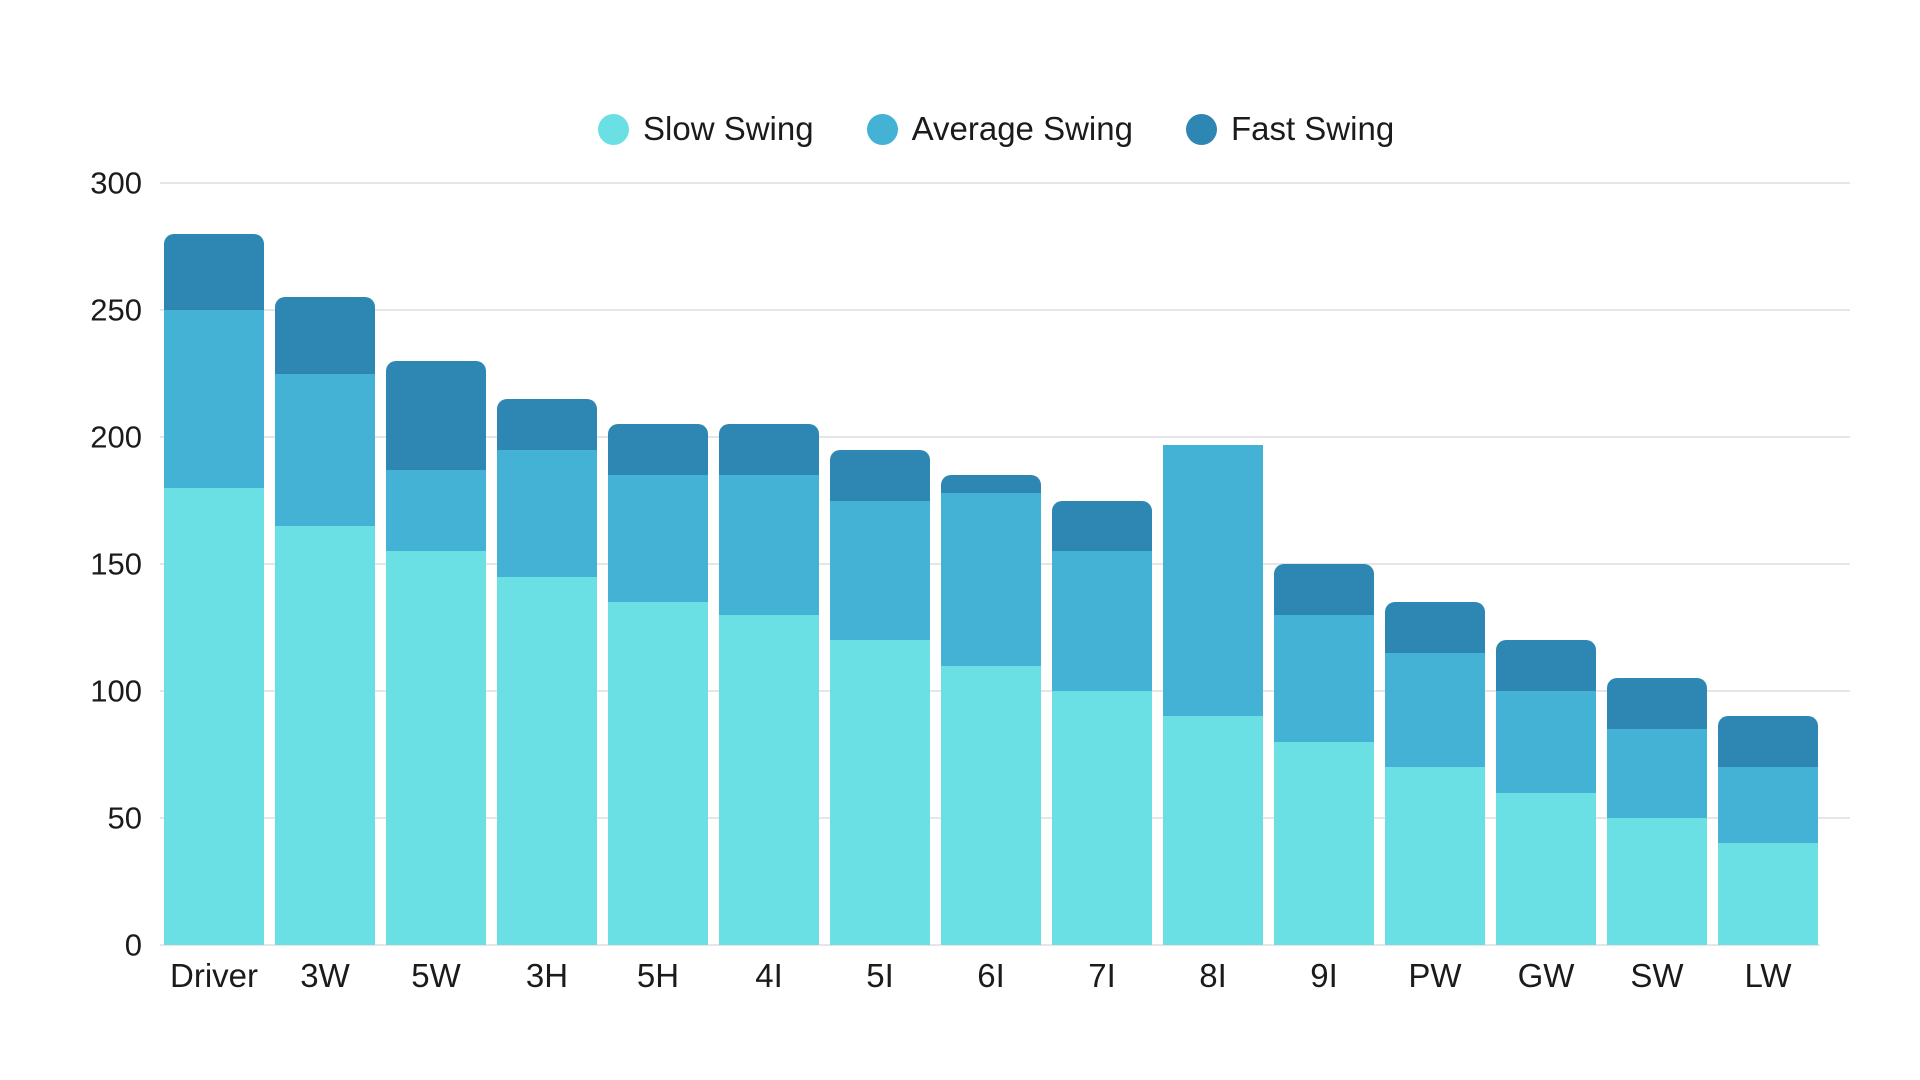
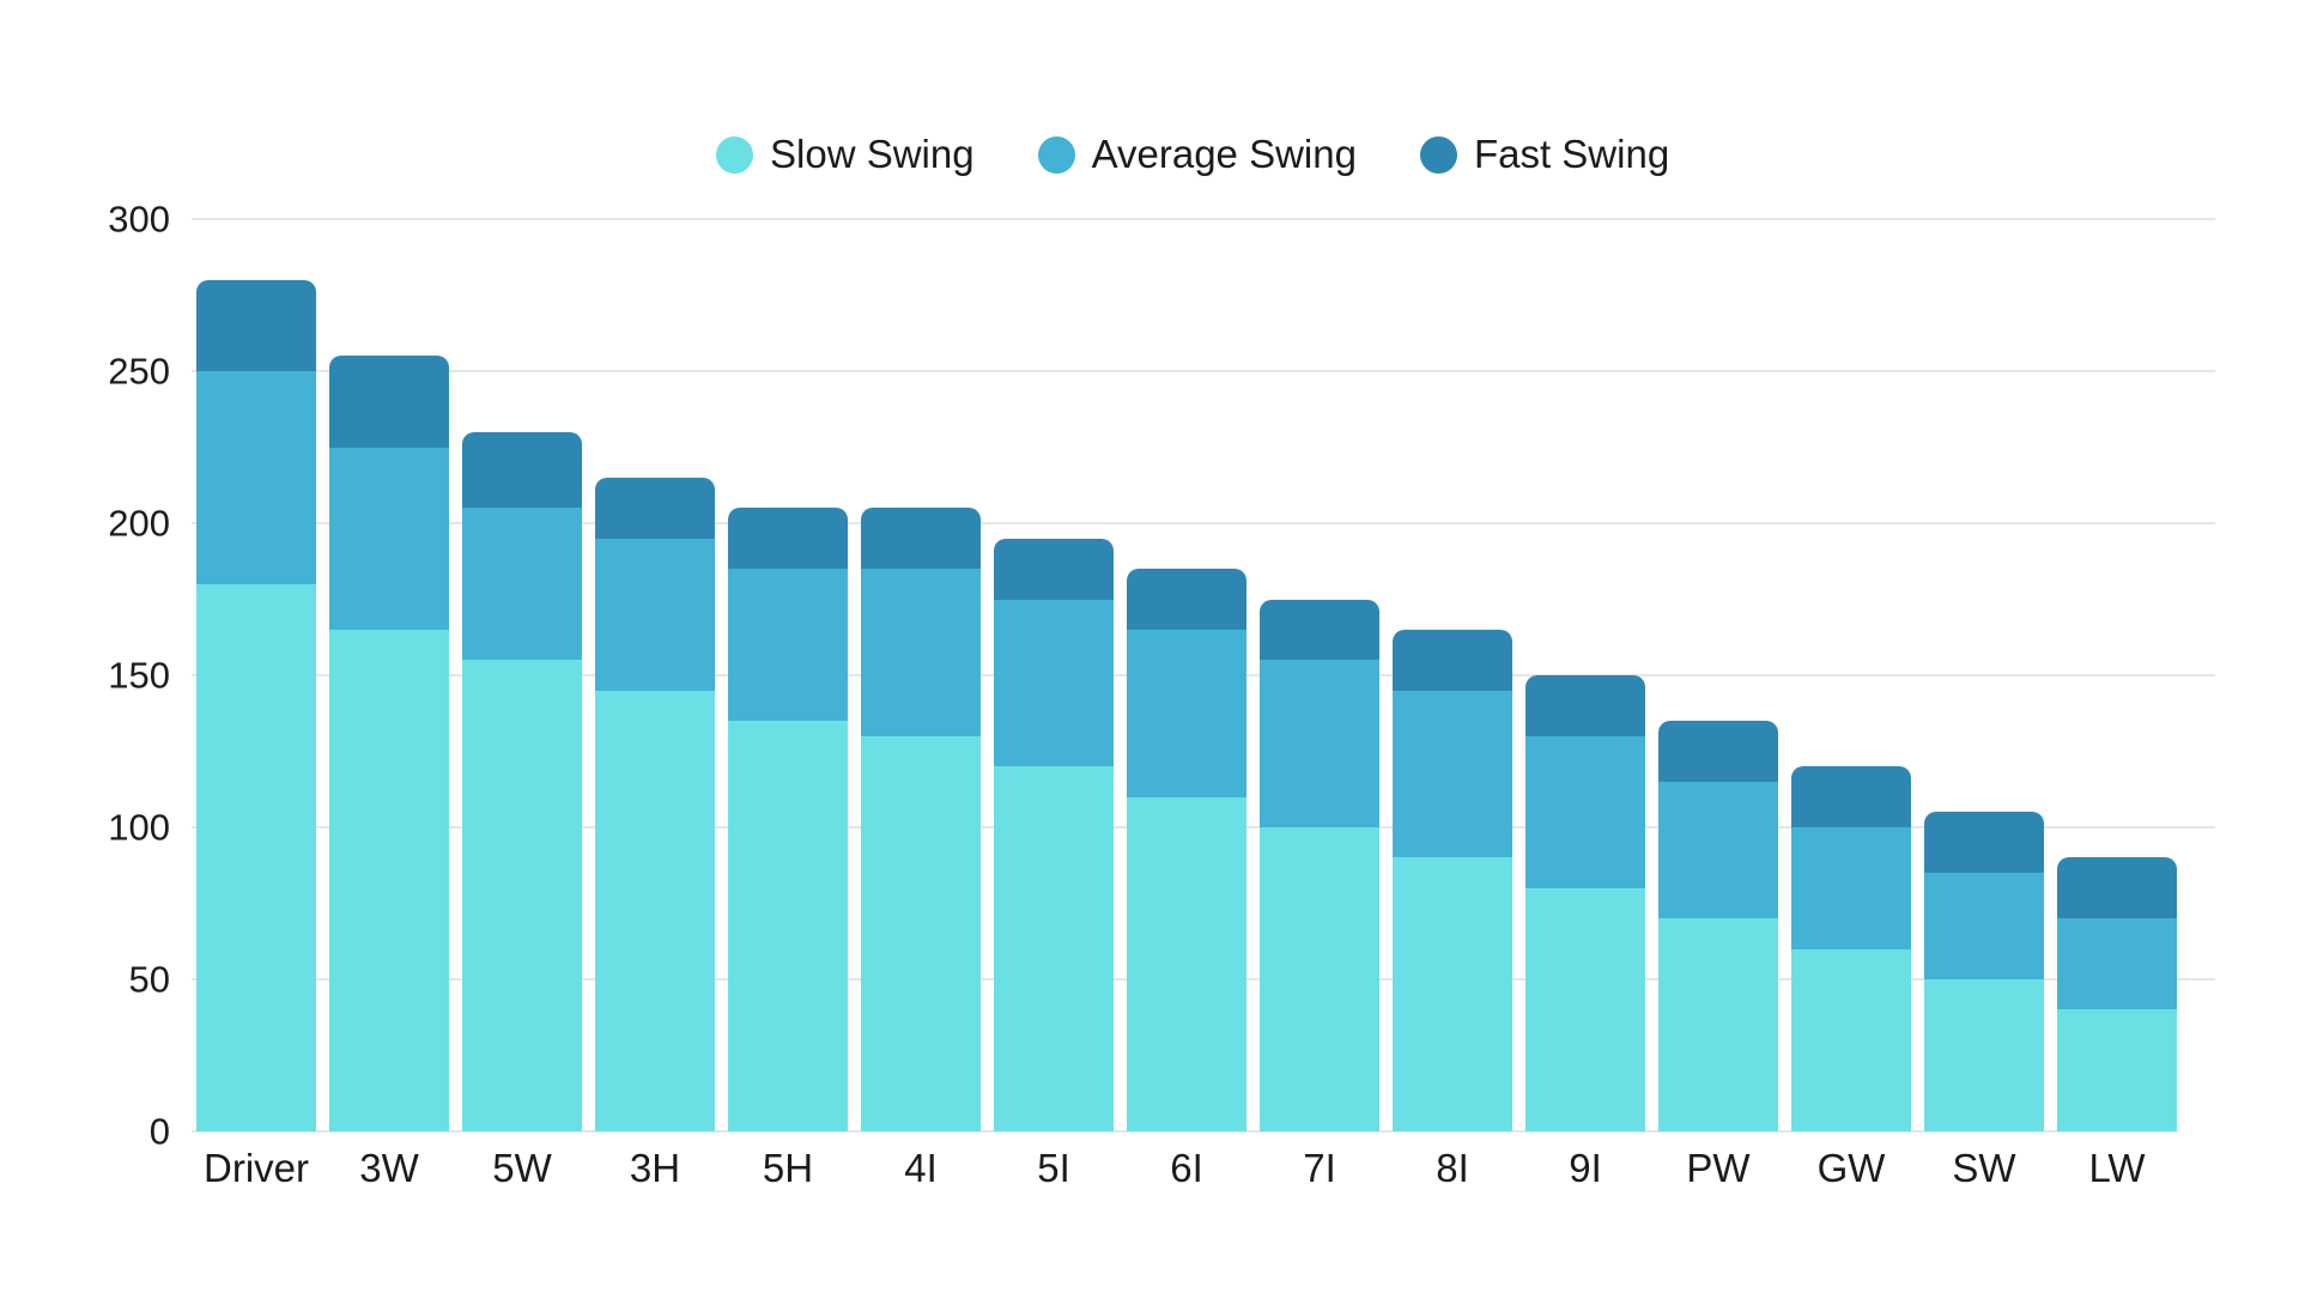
Average Swing/5W: 187 -> 205
Average Swing/6I: 178 -> 165
Average Swing/8I: 197 -> 145
